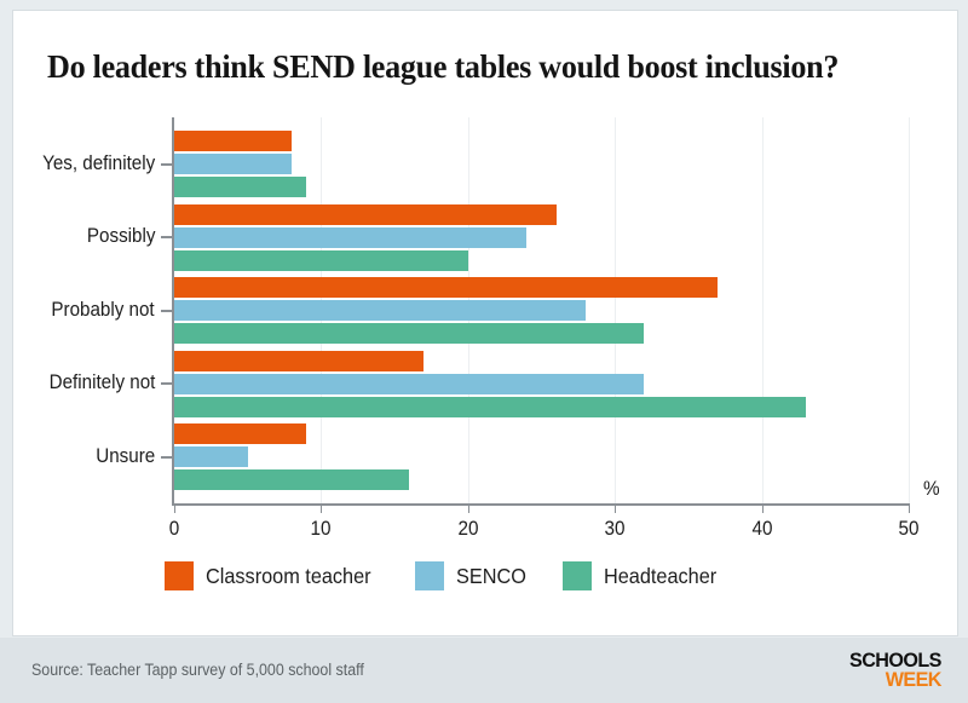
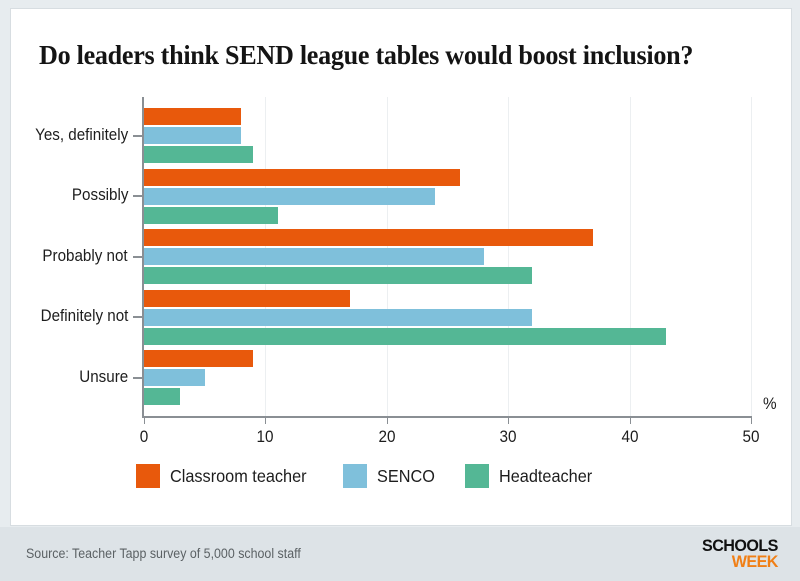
Headteacher/Possibly: 20 -> 11
Headteacher/Unsure: 16 -> 3
